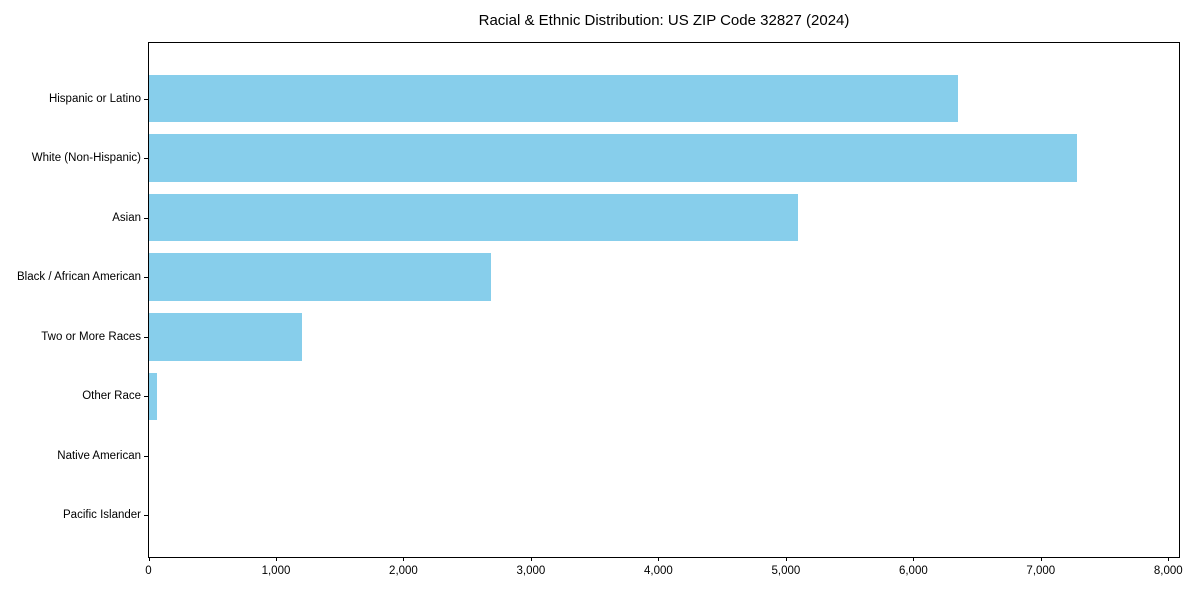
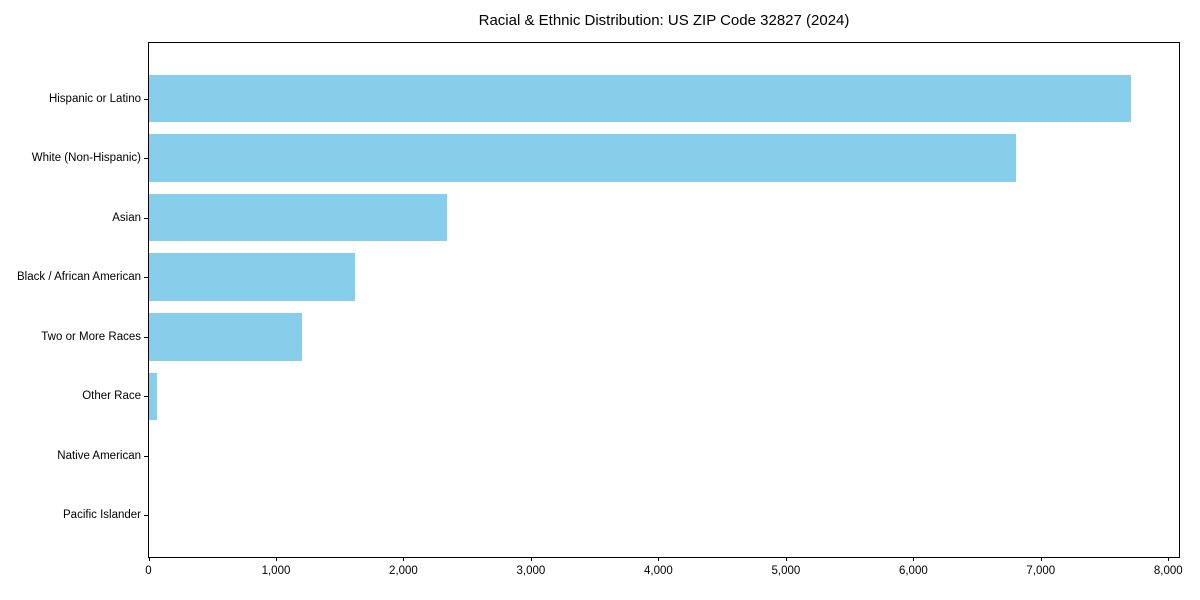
Hispanic or Latino: 6350 -> 7700
White (Non-Hispanic): 7280 -> 6800
Asian: 5090 -> 2340
Black / African American: 2680 -> 1620
